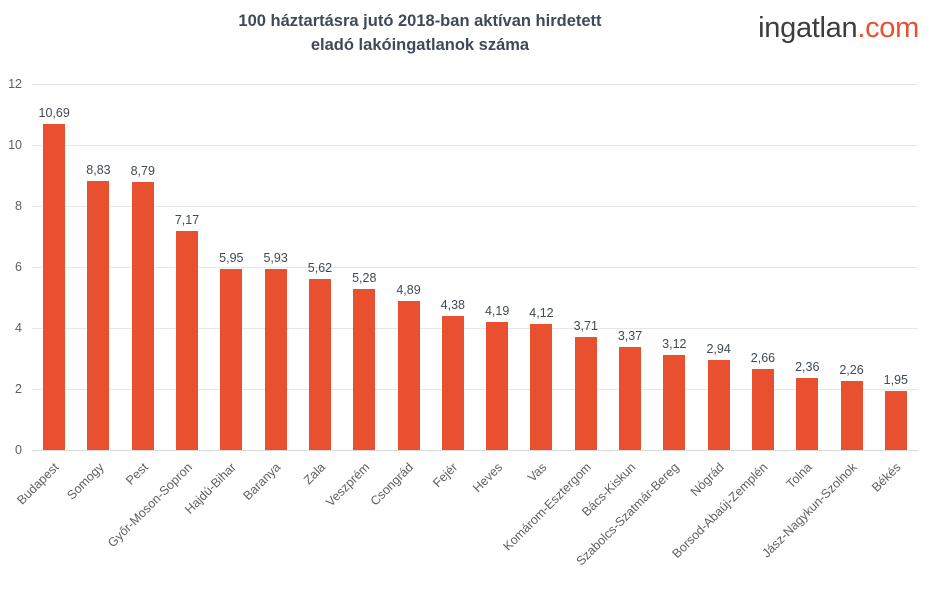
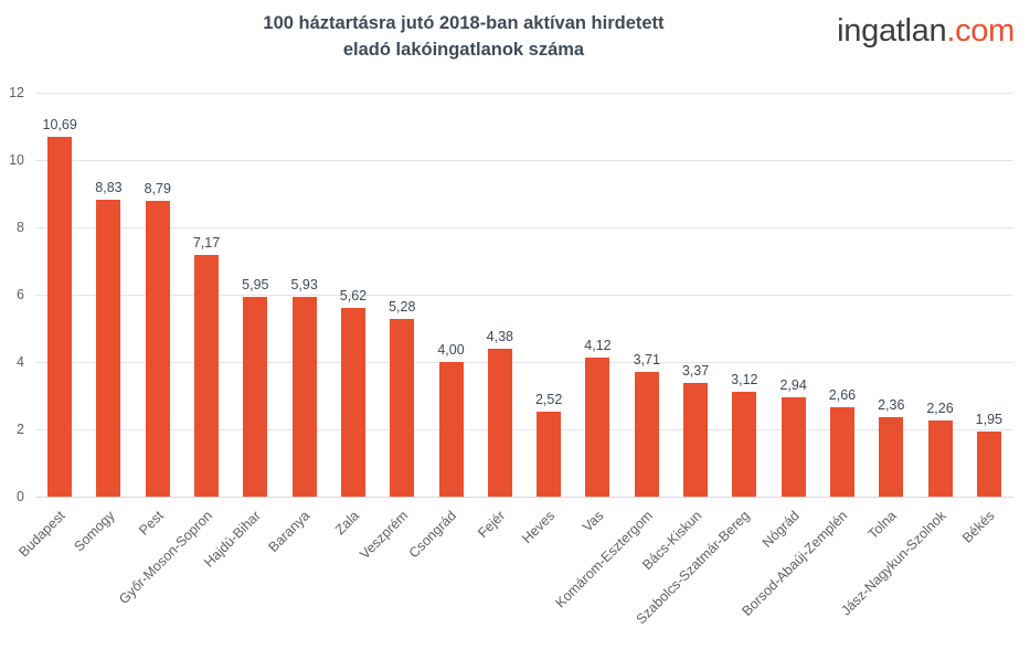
Csongrád: 4,89 -> 4,00
Heves: 4,19 -> 2,52
